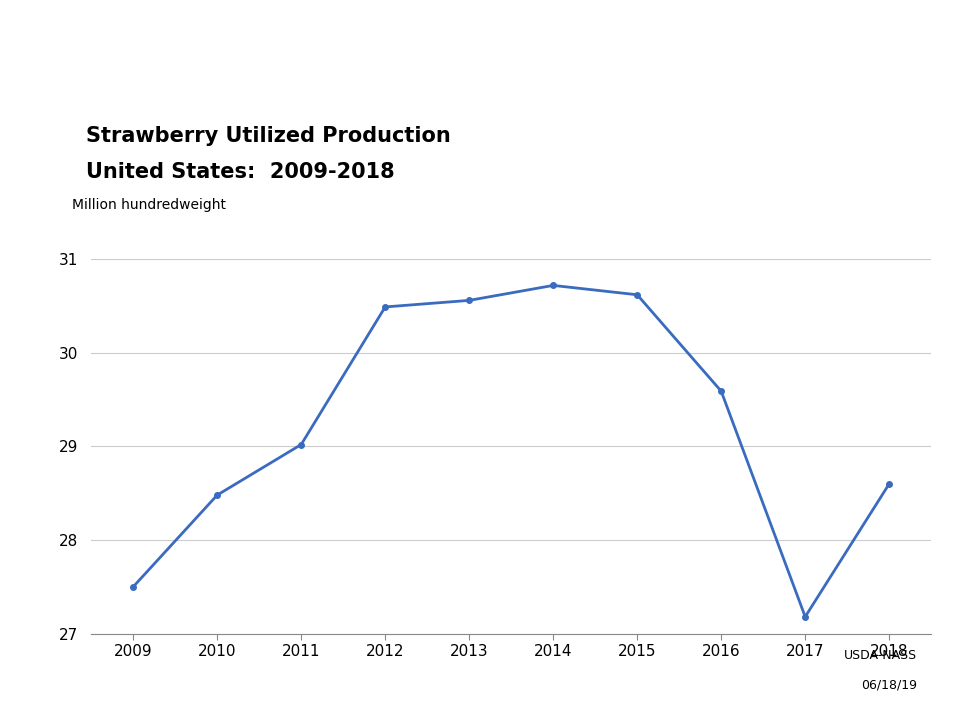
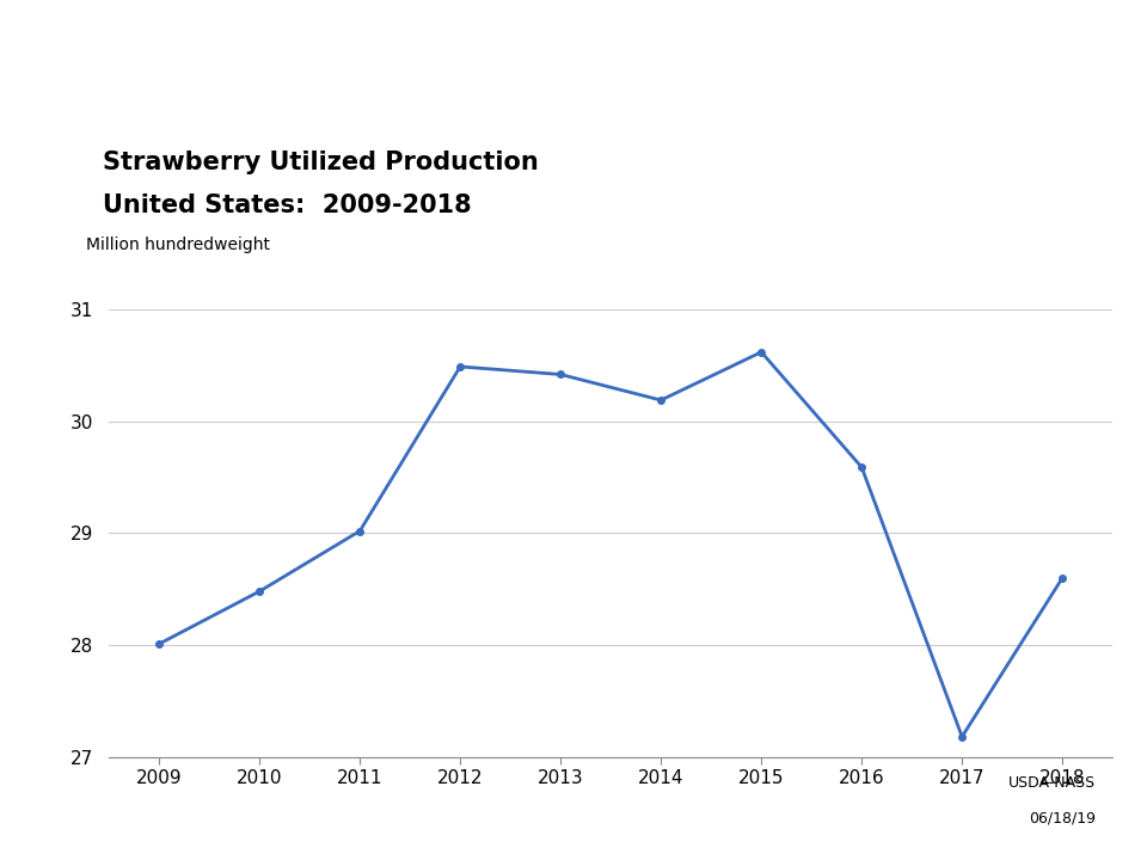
2009: 27.50 -> 28.01
2013: 30.56 -> 30.42
2014: 30.72 -> 30.19
